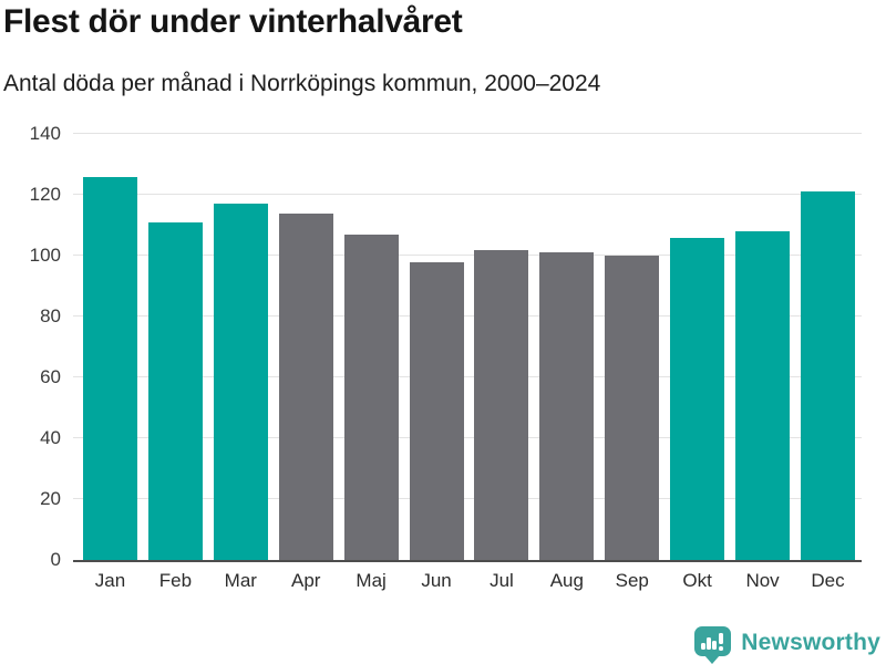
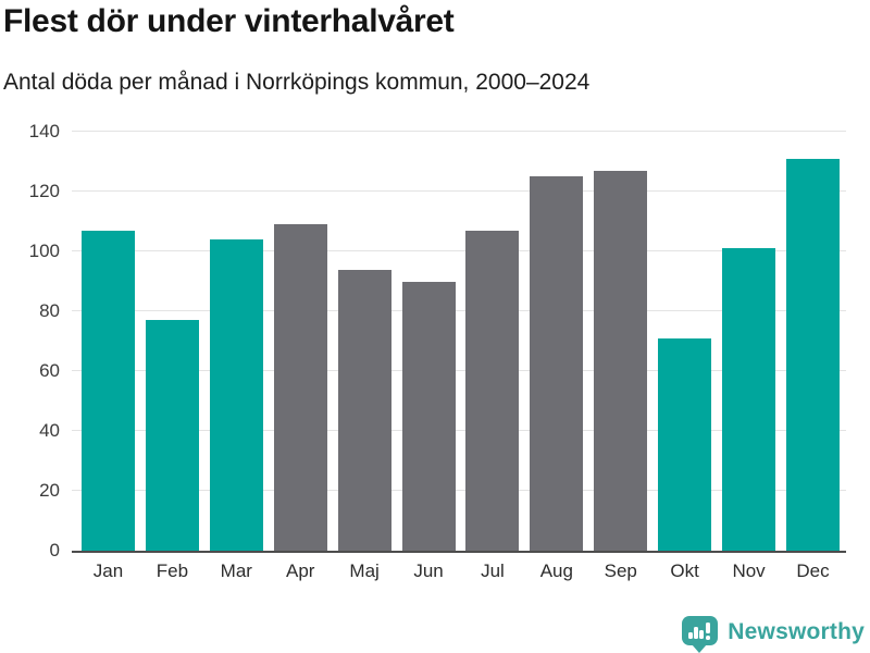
Jan: 126 -> 107
Feb: 111 -> 77
Mar: 117 -> 104
Apr: 114 -> 109
Maj: 107 -> 94
Jun: 98 -> 90
Jul: 102 -> 107
Aug: 101 -> 125
Sep: 100 -> 127
Okt: 106 -> 71
Nov: 108 -> 101
Dec: 121 -> 131
